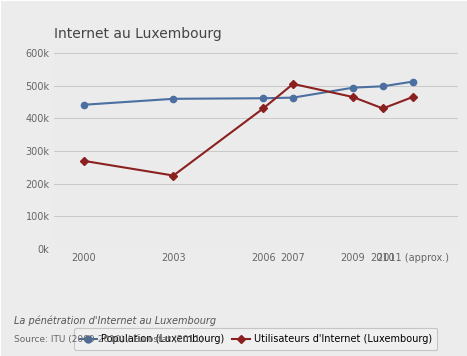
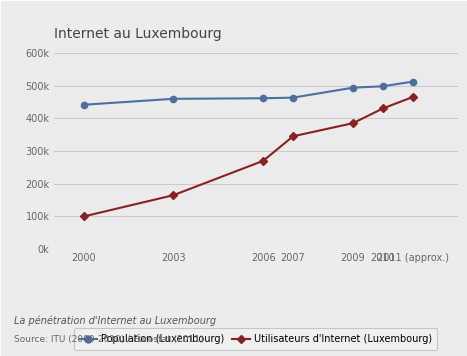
Utilisateurs d'Internet (Luxembourg)/2000: 270k -> 100k
Utilisateurs d'Internet (Luxembourg)/2003: 225k -> 165k
Utilisateurs d'Internet (Luxembourg)/2006: 430k -> 270k
Utilisateurs d'Internet (Luxembourg)/2007: 505k -> 345k
Utilisateurs d'Internet (Luxembourg)/2009: 465k -> 385k
